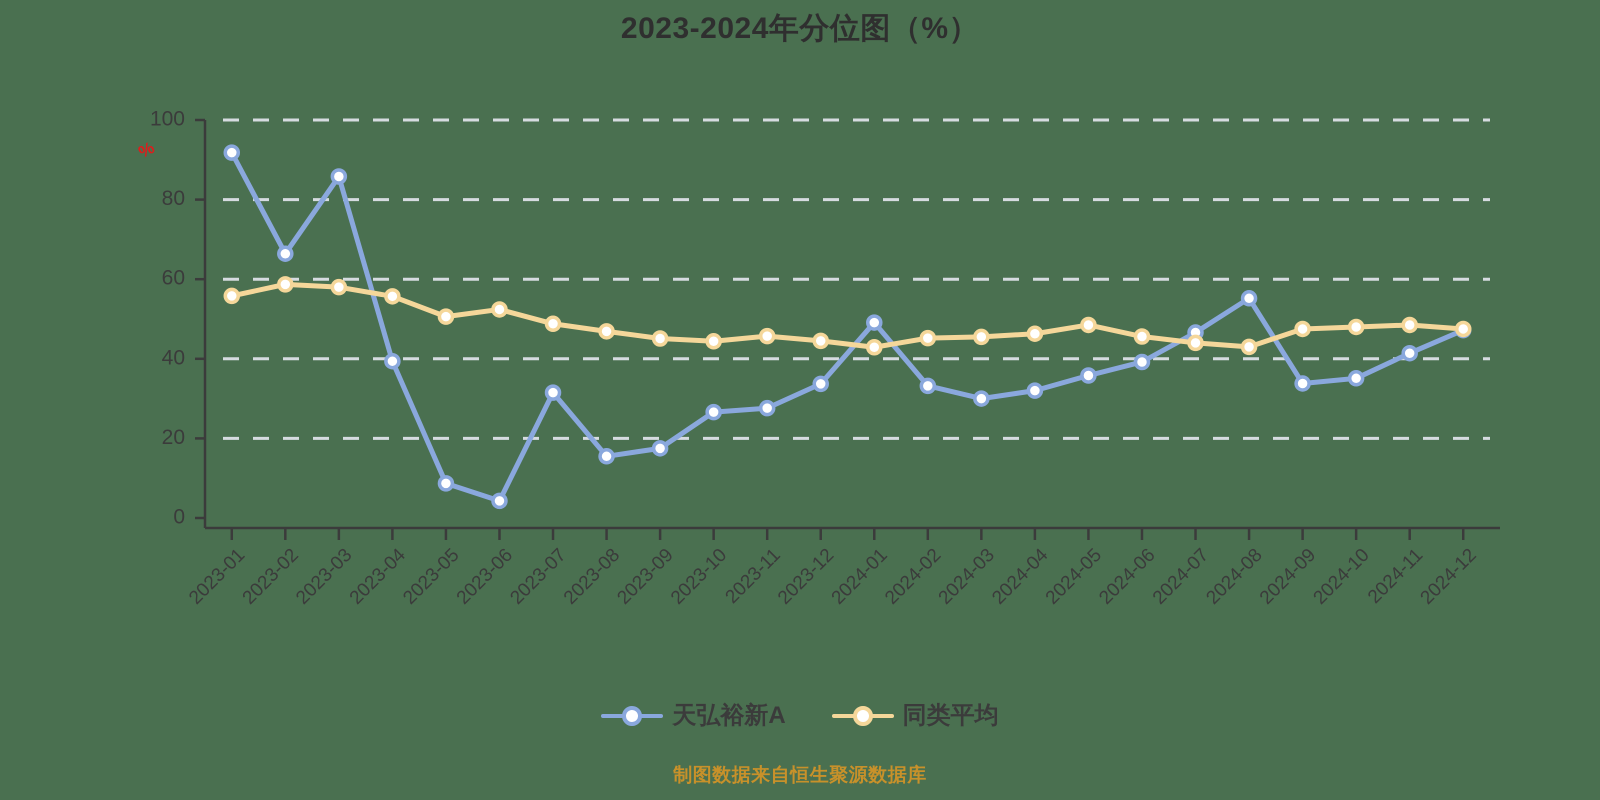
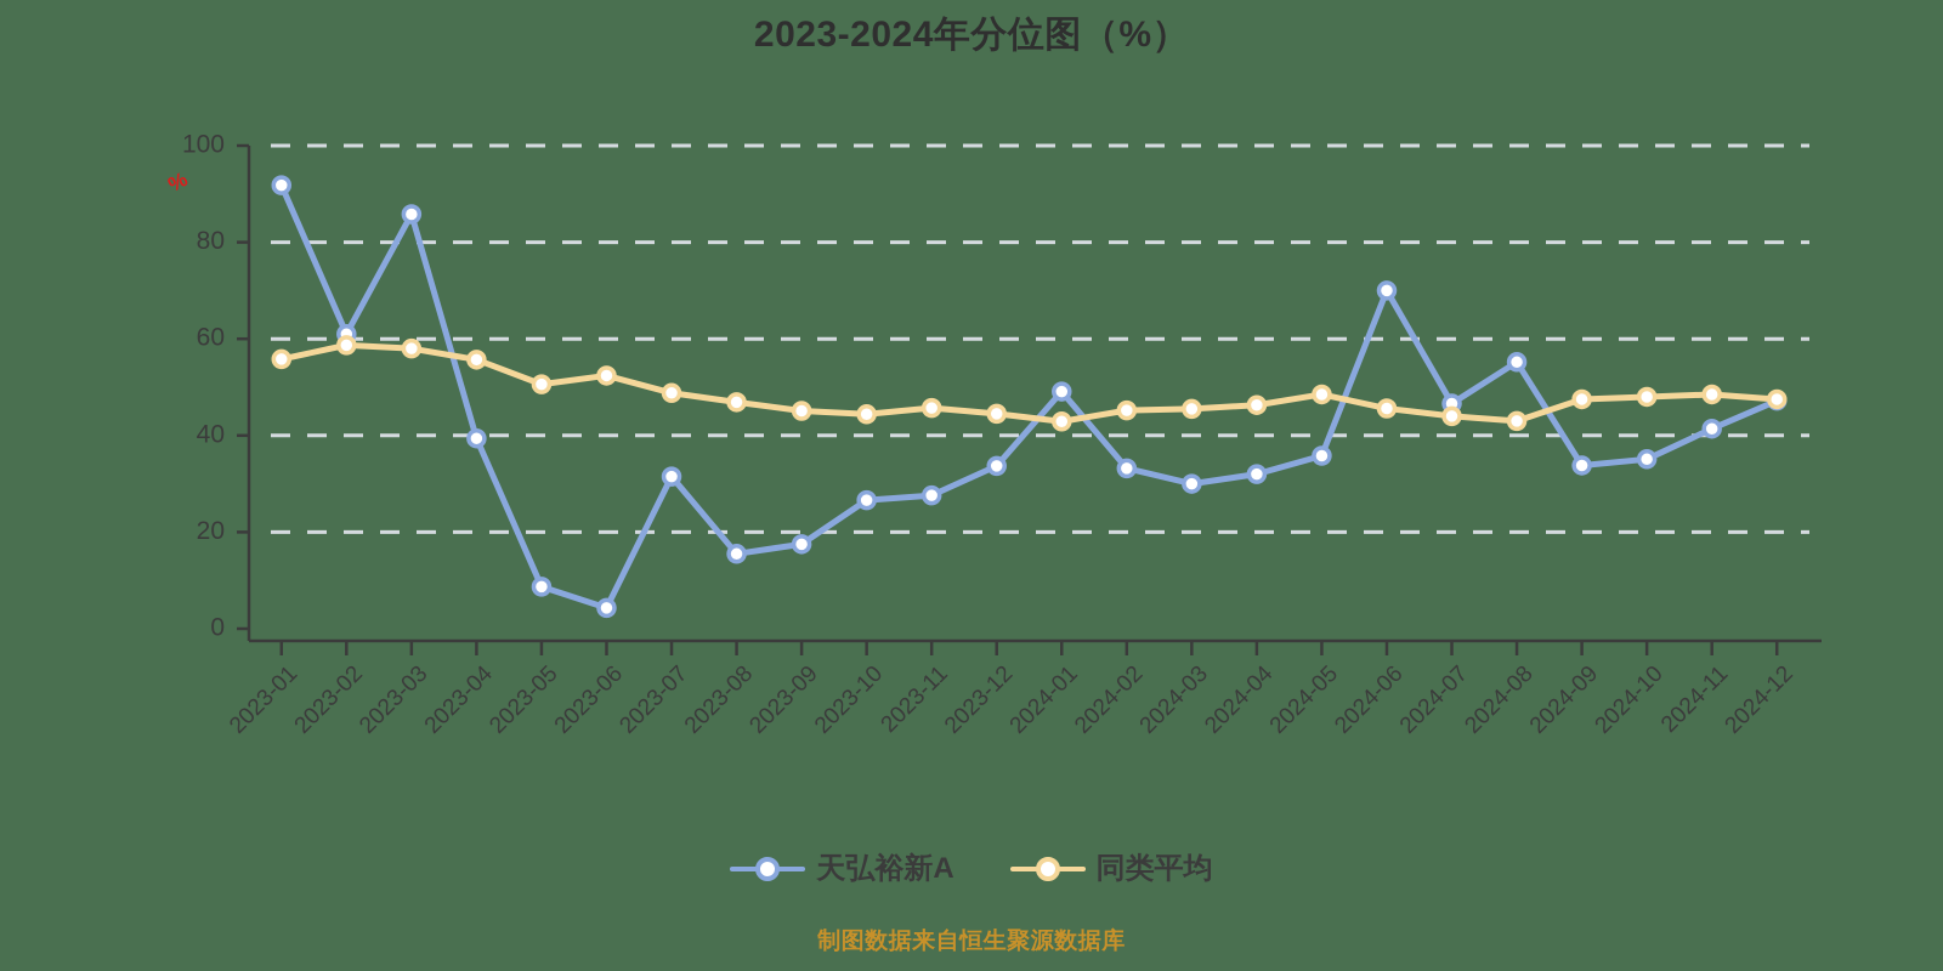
天弘裕新A/2023-02: 66 -> 61
天弘裕新A/2024-06: 39 -> 70
